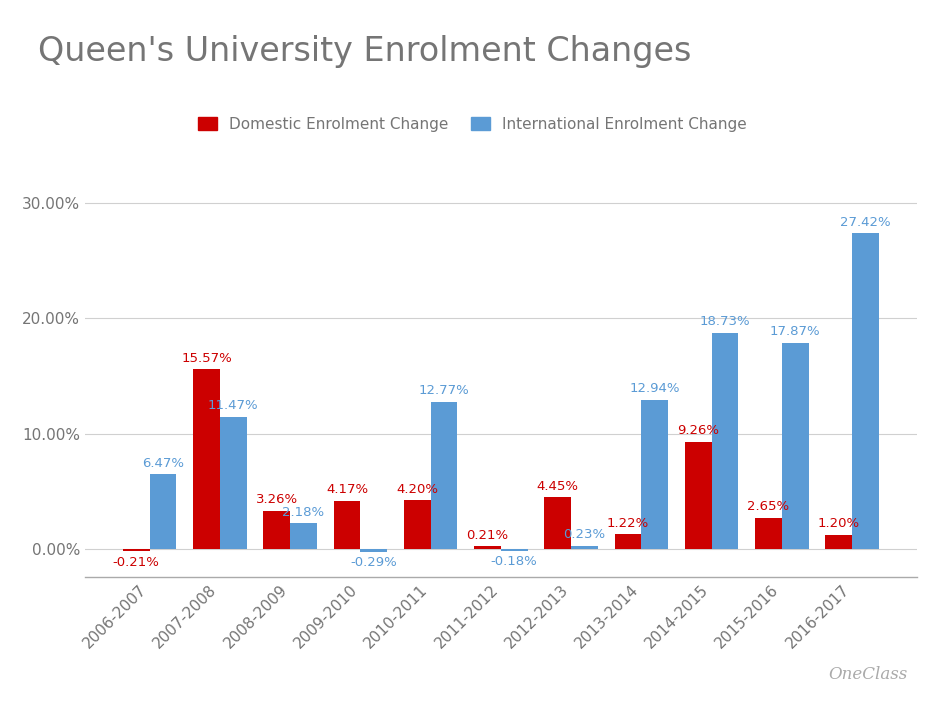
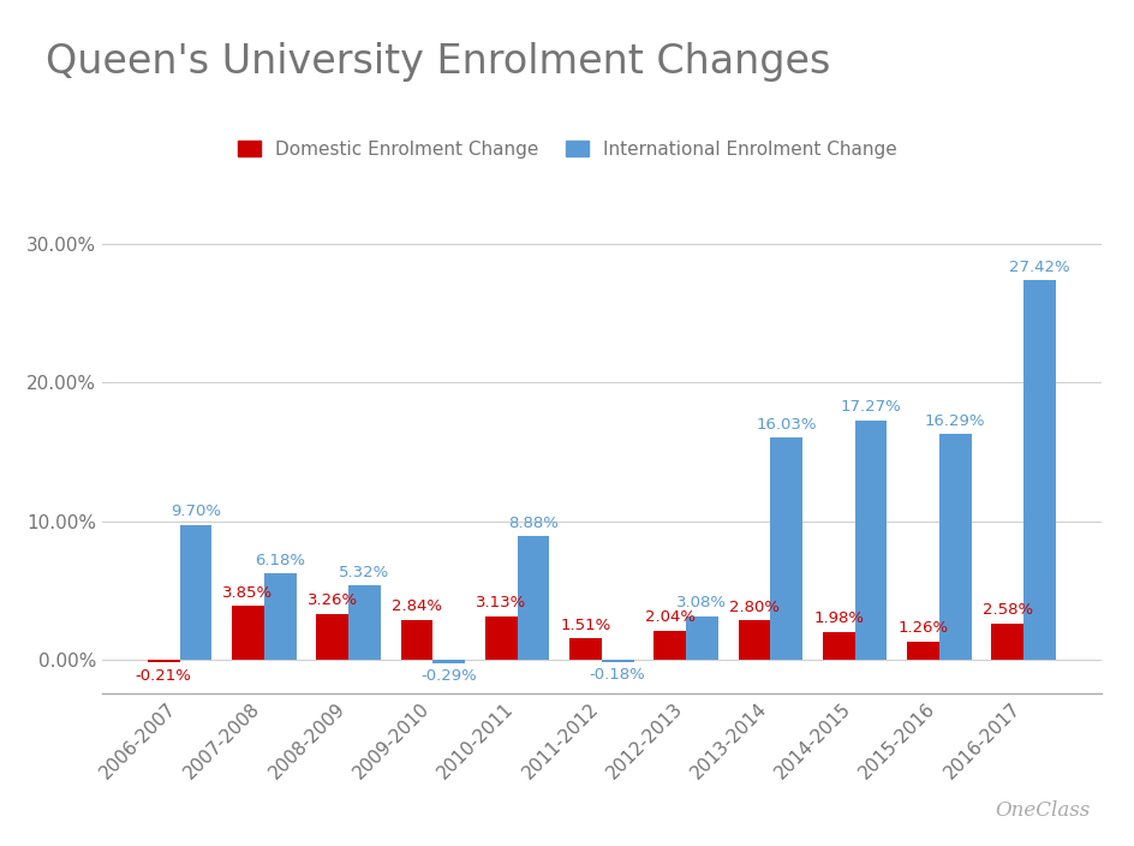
International Enrolment Change/2006-2007: 6.47% -> 9.70%
Domestic Enrolment Change/2007-2008: 15.57% -> 3.85%
International Enrolment Change/2007-2008: 11.47% -> 6.18%
International Enrolment Change/2008-2009: 2.18% -> 5.32%
Domestic Enrolment Change/2009-2010: 4.17% -> 2.84%
Domestic Enrolment Change/2010-2011: 4.20% -> 3.13%
International Enrolment Change/2010-2011: 12.77% -> 8.88%
Domestic Enrolment Change/2011-2012: 0.21% -> 1.51%
Domestic Enrolment Change/2012-2013: 4.45% -> 2.04%
International Enrolment Change/2012-2013: 0.23% -> 3.08%
Domestic Enrolment Change/2013-2014: 1.22% -> 2.80%
International Enrolment Change/2013-2014: 12.94% -> 16.03%
Domestic Enrolment Change/2014-2015: 9.26% -> 1.98%
International Enrolment Change/2014-2015: 18.73% -> 17.27%
Domestic Enrolment Change/2015-2016: 2.65% -> 1.26%
International Enrolment Change/2015-2016: 17.87% -> 16.29%
Domestic Enrolment Change/2016-2017: 1.20% -> 2.58%
